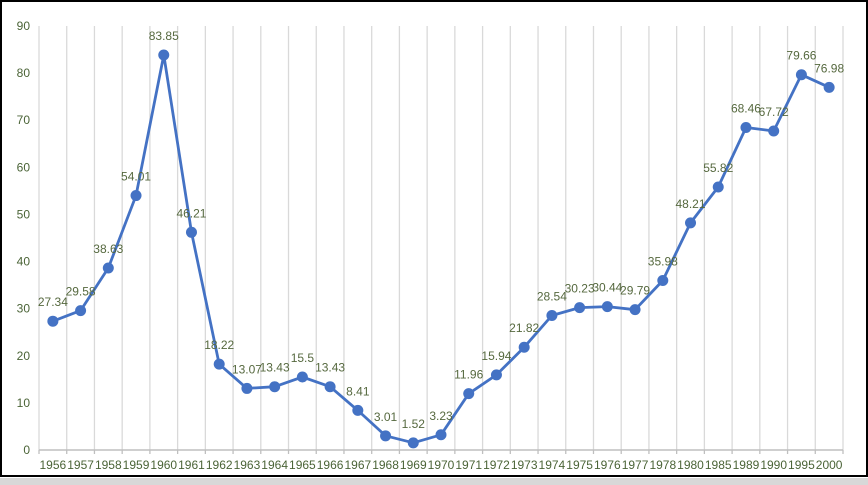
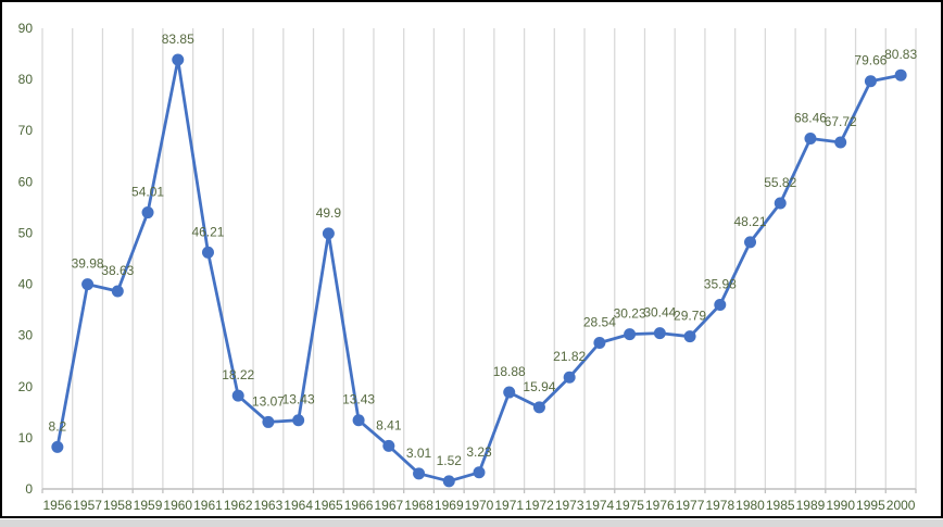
1956: 27.34 -> 8.2
1957: 29.58 -> 39.98
1965: 15.5 -> 49.9
1971: 11.96 -> 18.88
2000: 76.98 -> 80.83
